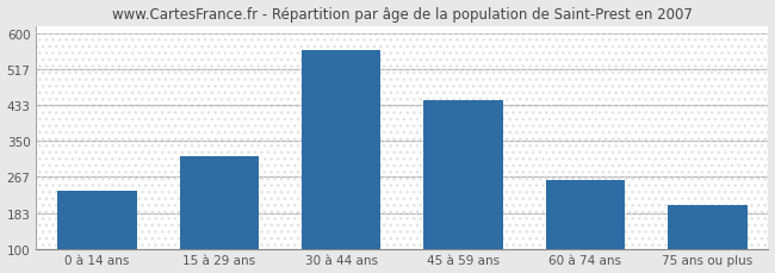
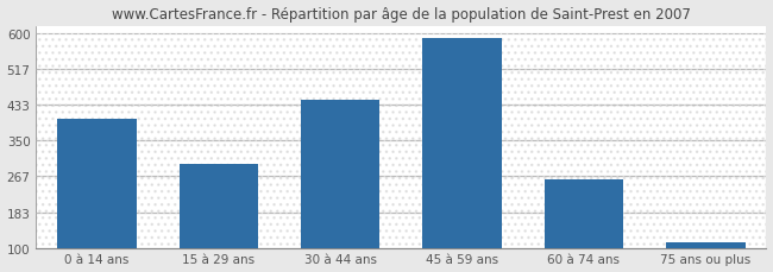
0 à 14 ans: 235 -> 400
15 à 29 ans: 315 -> 295
30 à 44 ans: 560 -> 443
45 à 59 ans: 445 -> 588
75 ans ou plus: 200 -> 113
